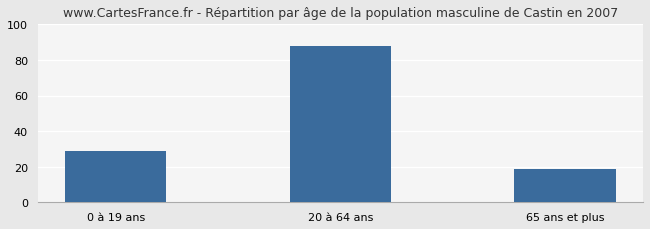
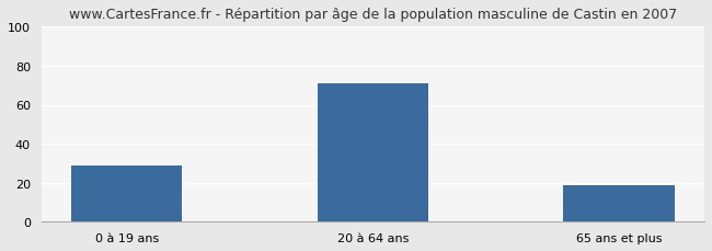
20 à 64 ans: 88 -> 71
